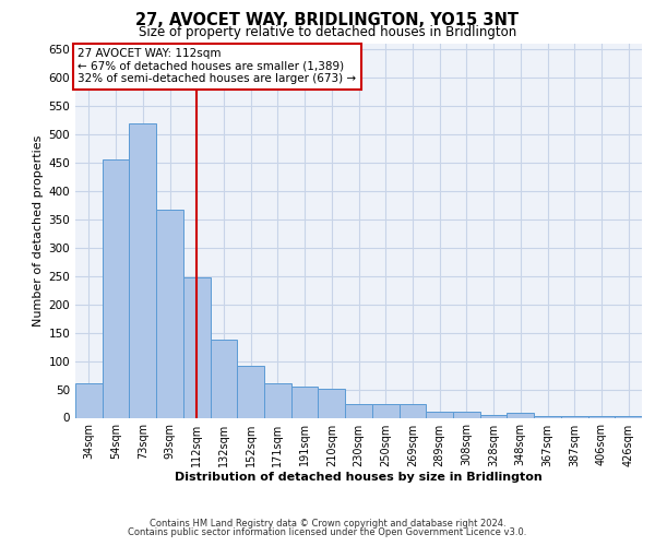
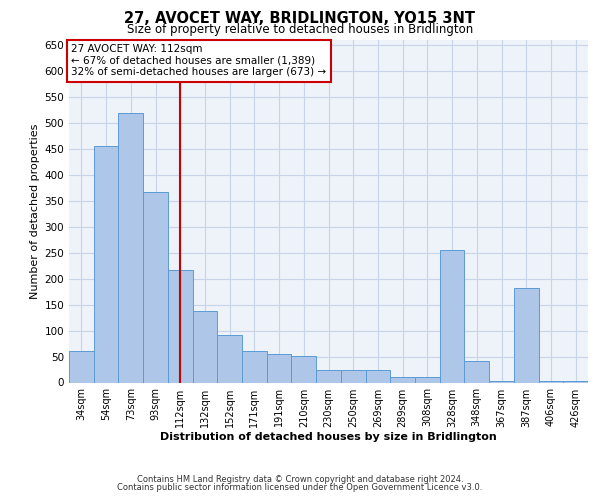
112sqm: 247 -> 216
328sqm: 5 -> 256
348sqm: 8 -> 42
387sqm: 2 -> 182
